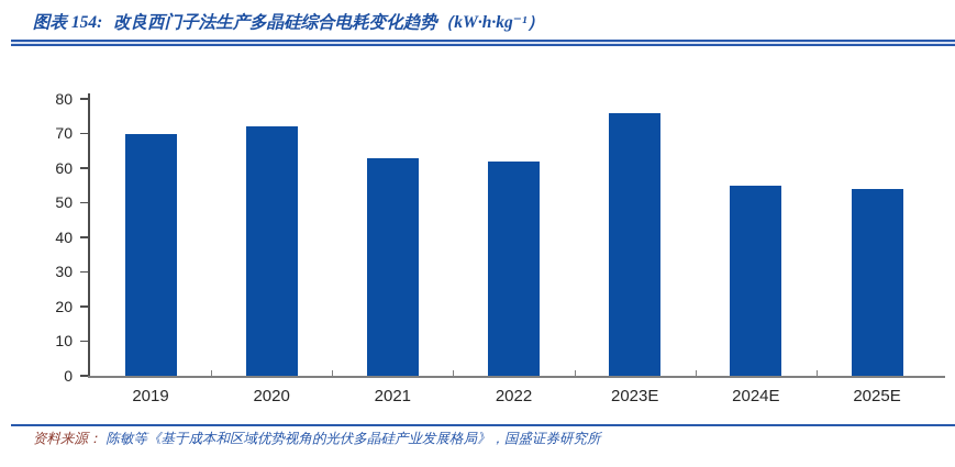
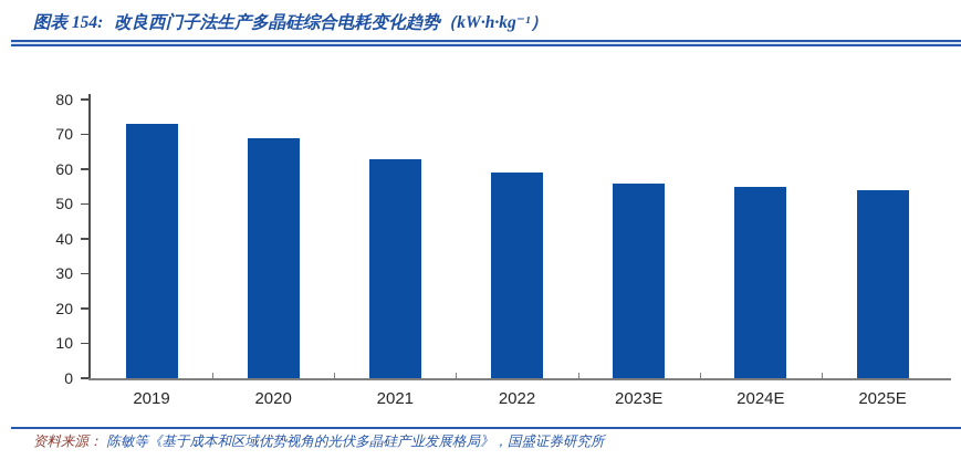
2019: 70 -> 73
2020: 72 -> 69
2022: 62 -> 59
2023E: 76 -> 56
